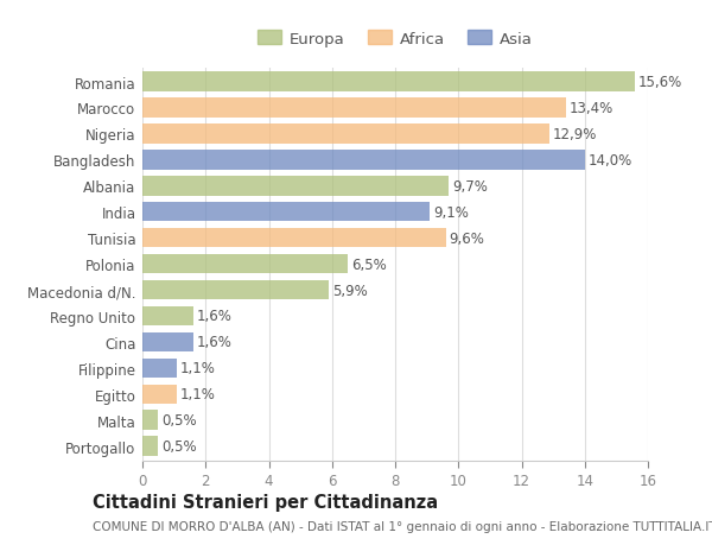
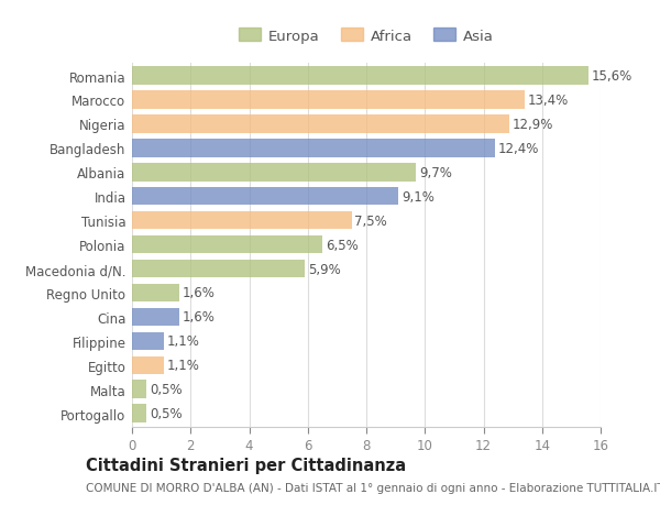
Bangladesh: 14,0% -> 12,4%
Tunisia: 9,6% -> 7,5%
